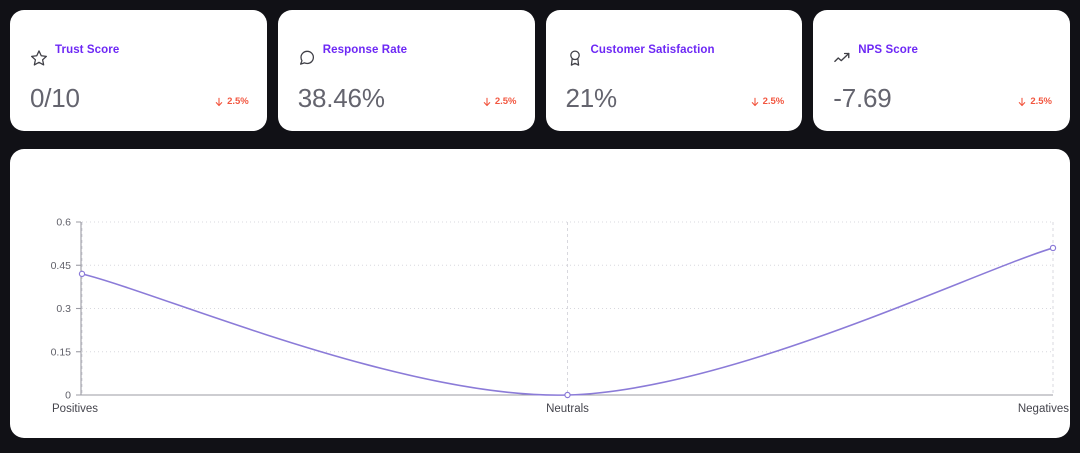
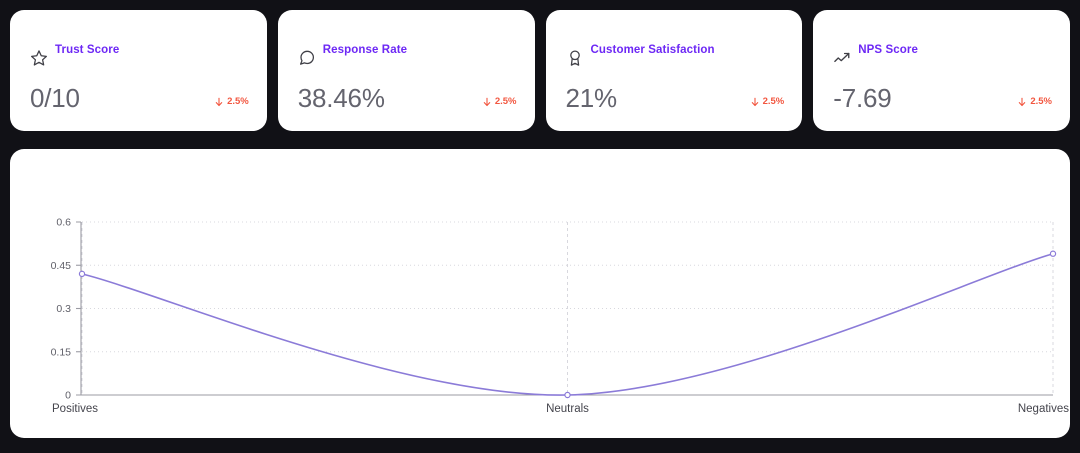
Negatives: 0.51 -> 0.49
